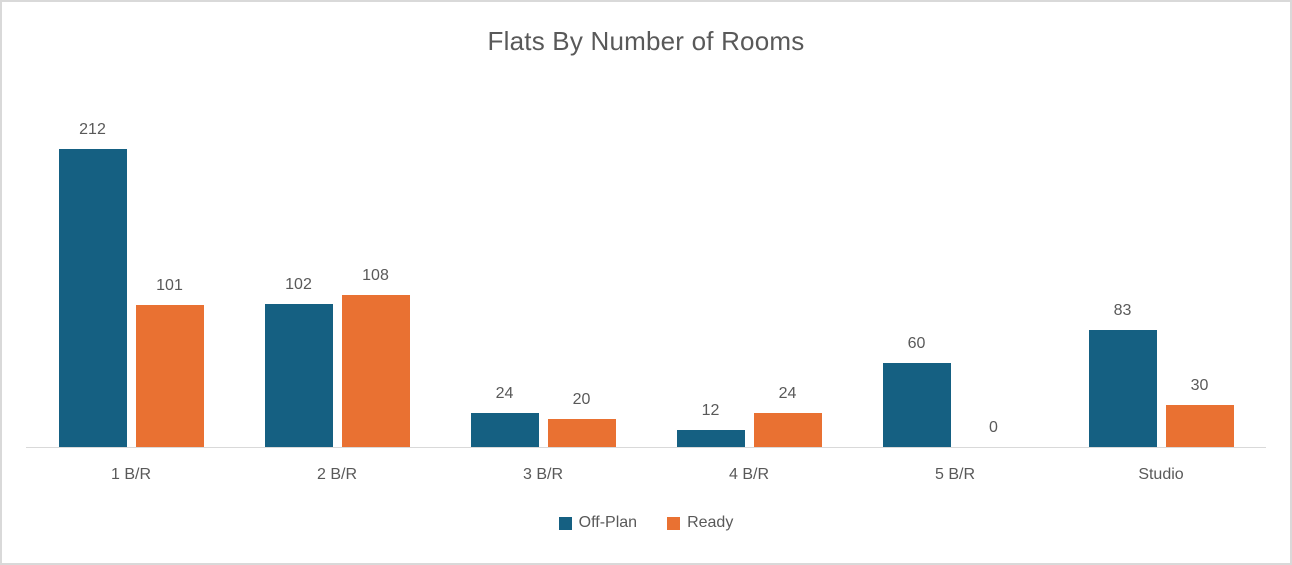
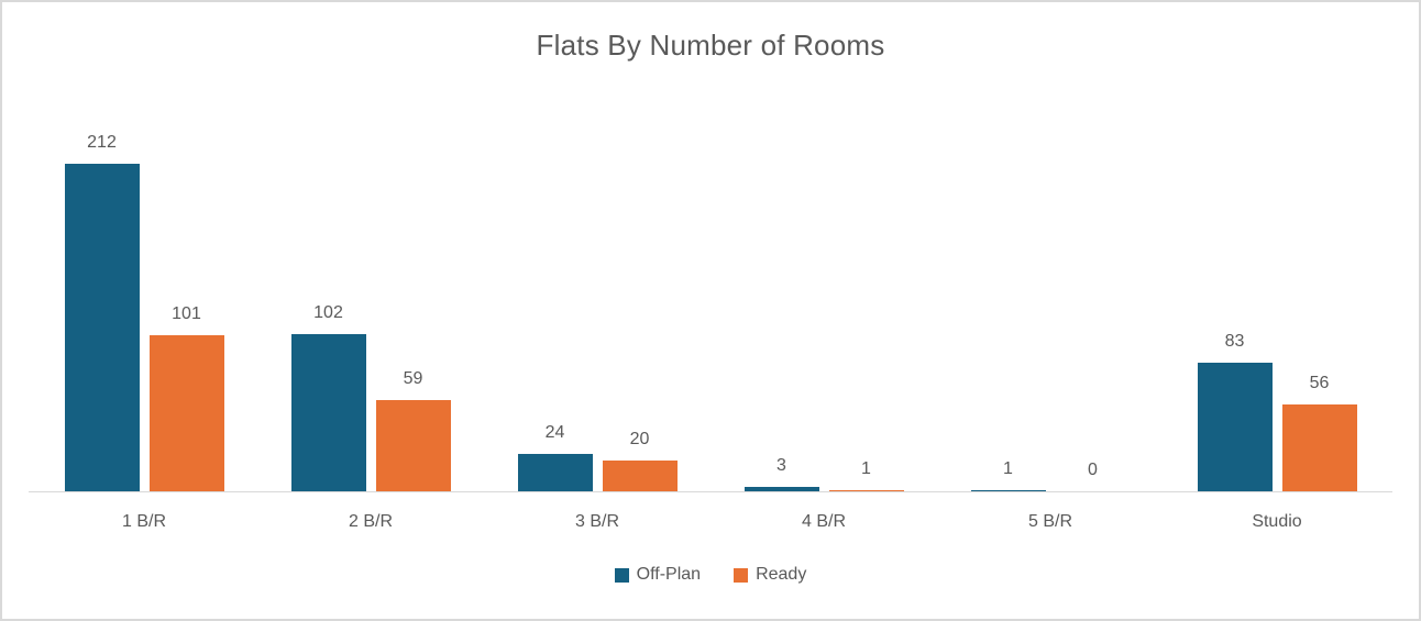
Ready/2 B/R: 108 -> 59
Off-Plan/4 B/R: 12 -> 3
Ready/4 B/R: 24 -> 1
Off-Plan/5 B/R: 60 -> 1
Ready/Studio: 30 -> 56
